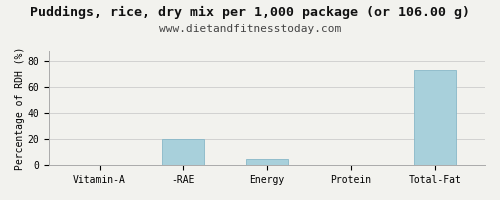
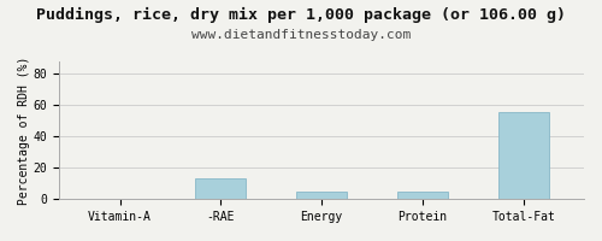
-RAE: 20 -> 13
Protein: 0 -> 5
Total-Fat: 74 -> 56
